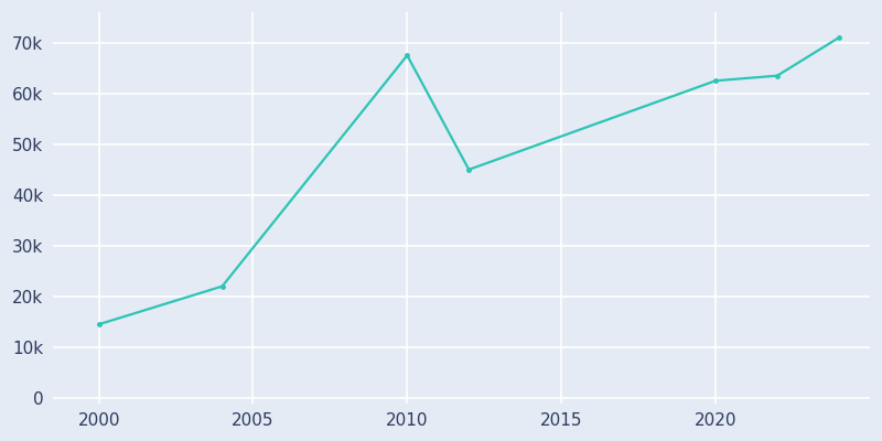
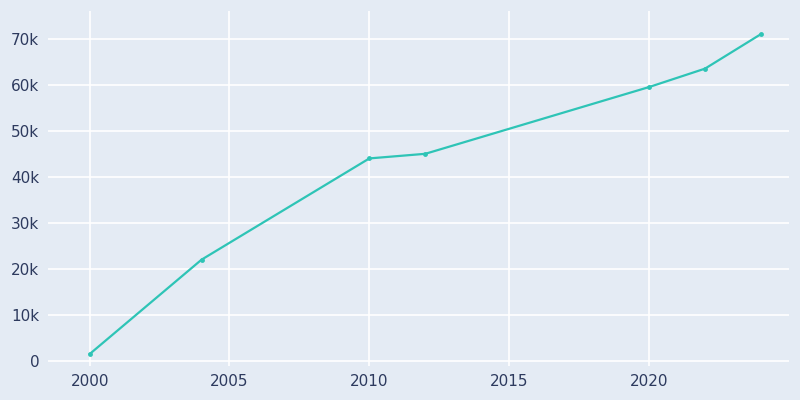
2000: 14.5k -> 1.5k
2010: 67.5k -> 44.0k
2020: 62.5k -> 59.5k
